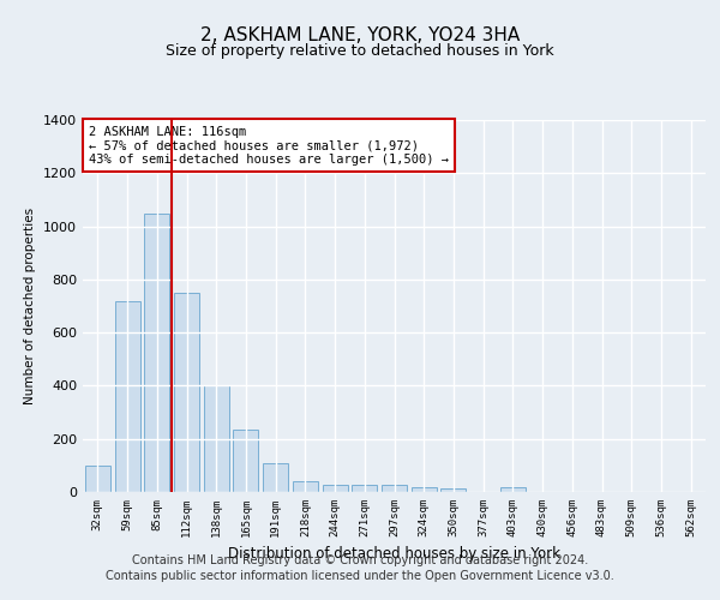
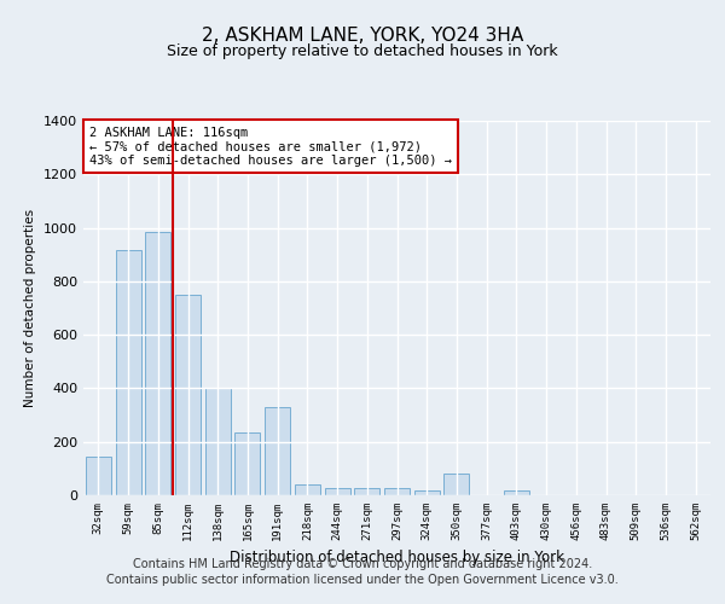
32sqm: 100 -> 145
59sqm: 720 -> 915
85sqm: 1050 -> 985
191sqm: 110 -> 330
350sqm: 15 -> 80
